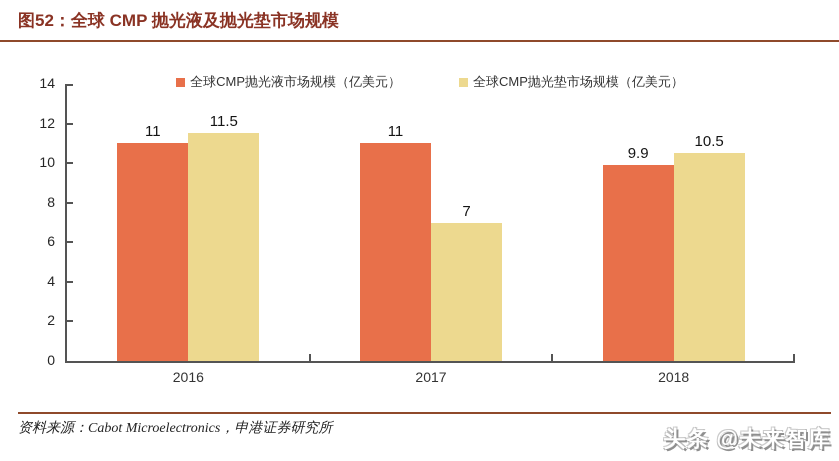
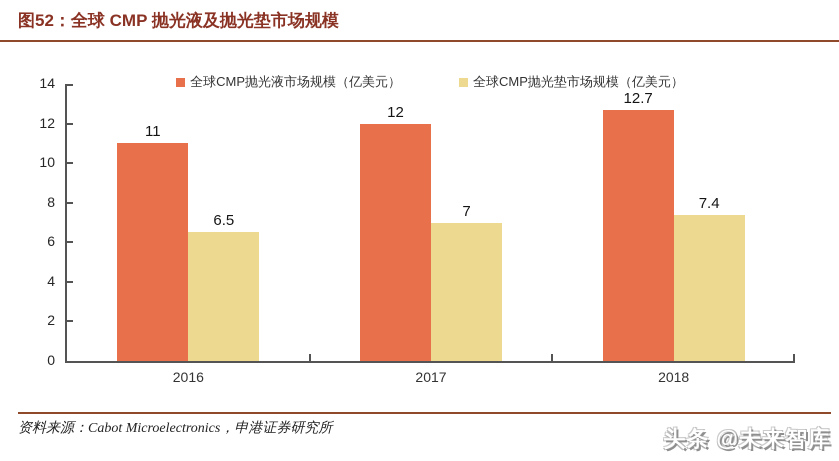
全球CMP抛光垫市场规模（亿美元）/2016: 11.5 -> 6.5
全球CMP抛光液市场规模（亿美元）/2017: 11 -> 12
全球CMP抛光液市场规模（亿美元）/2018: 9.9 -> 12.7
全球CMP抛光垫市场规模（亿美元）/2018: 10.5 -> 7.4
